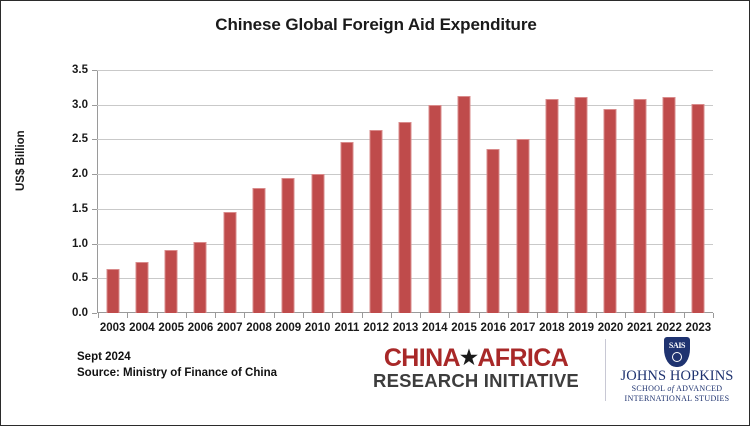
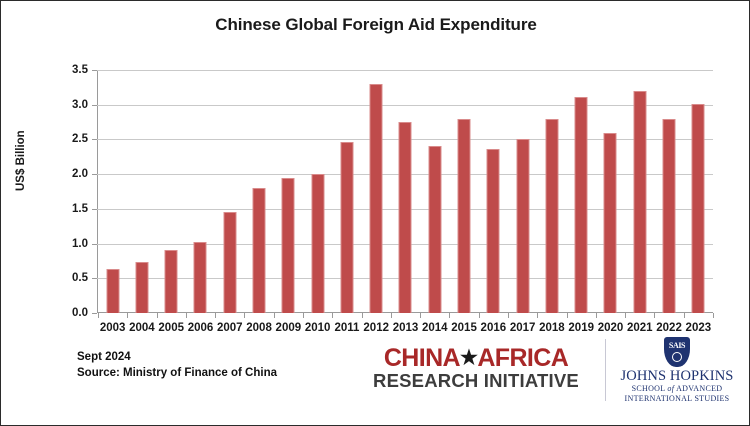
2012: 2.6 -> 3.3
2014: 3.0 -> 2.4
2015: 3.1 -> 2.8
2018: 3.1 -> 2.8
2020: 2.9 -> 2.6
2021: 3.1 -> 3.2
2022: 3.1 -> 2.8
